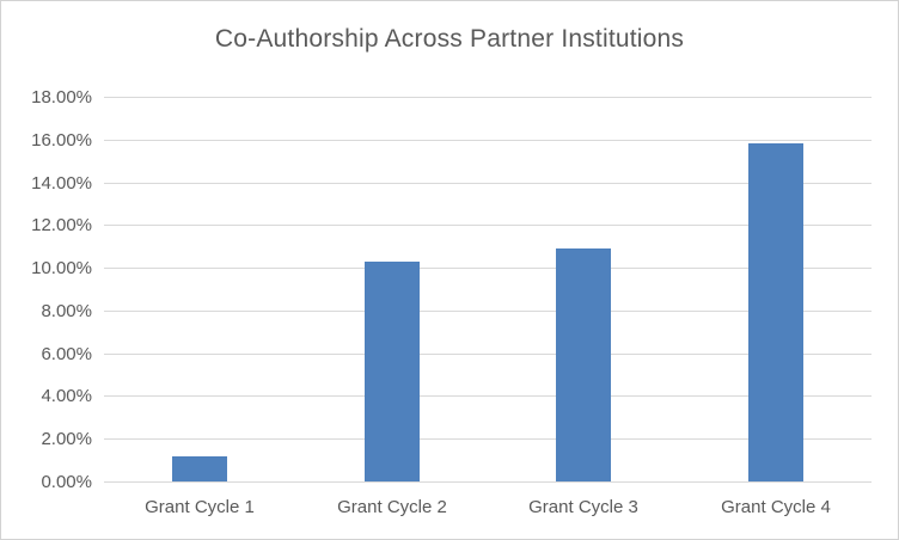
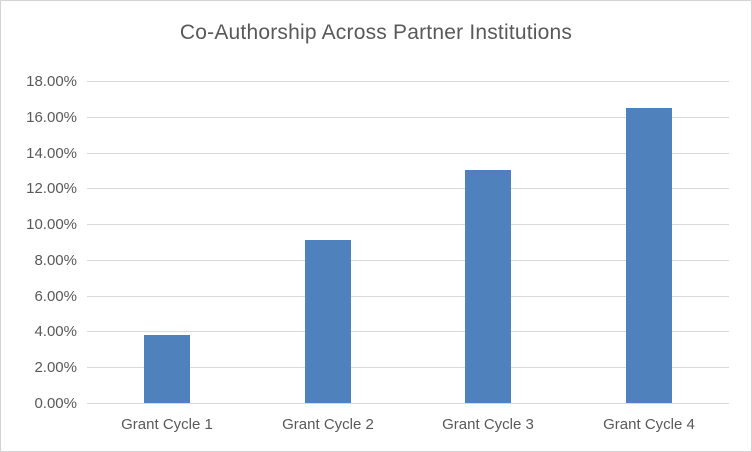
Grant Cycle 1: 1.2% -> 3.8%
Grant Cycle 2: 10.3% -> 9.1%
Grant Cycle 3: 10.9% -> 13.0%
Grant Cycle 4: 15.8% -> 16.5%
